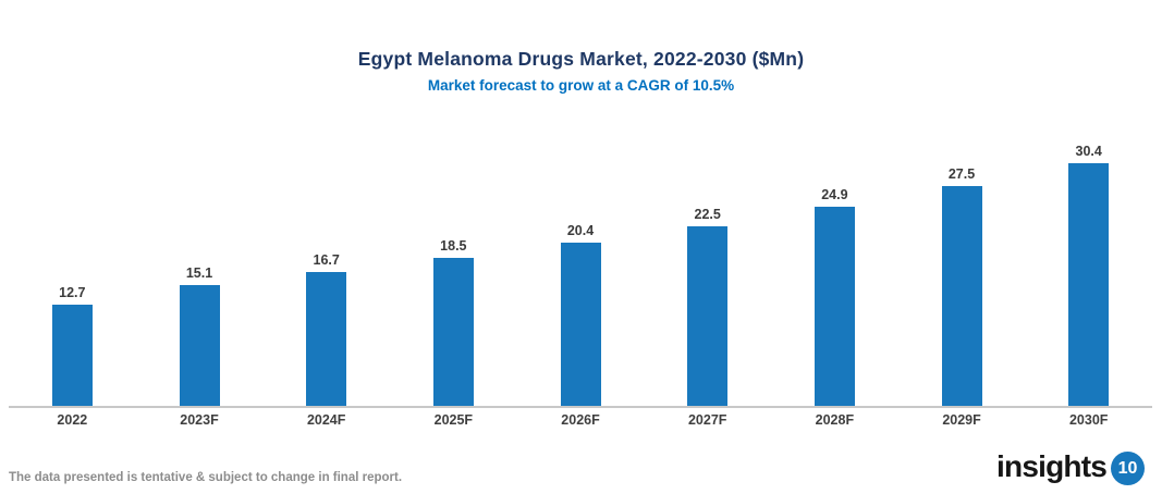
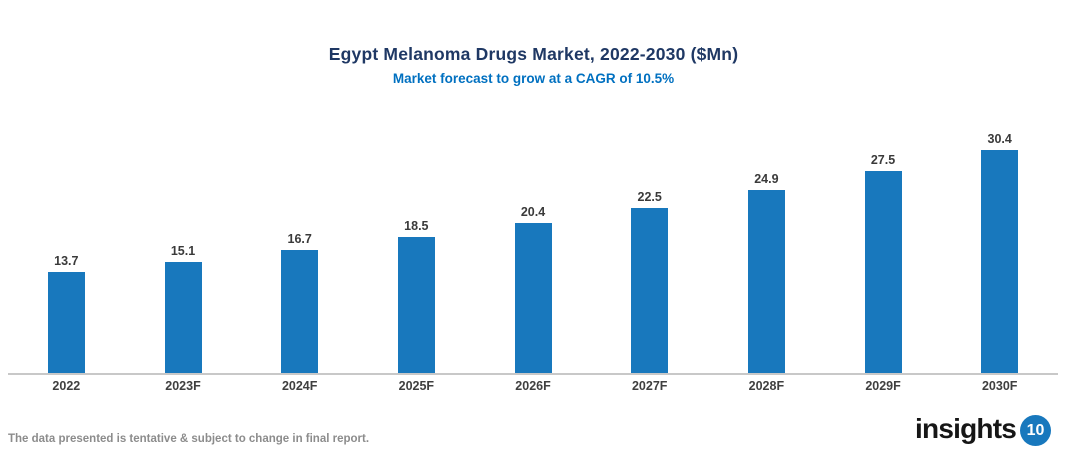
2022: 12.7 -> 13.7
